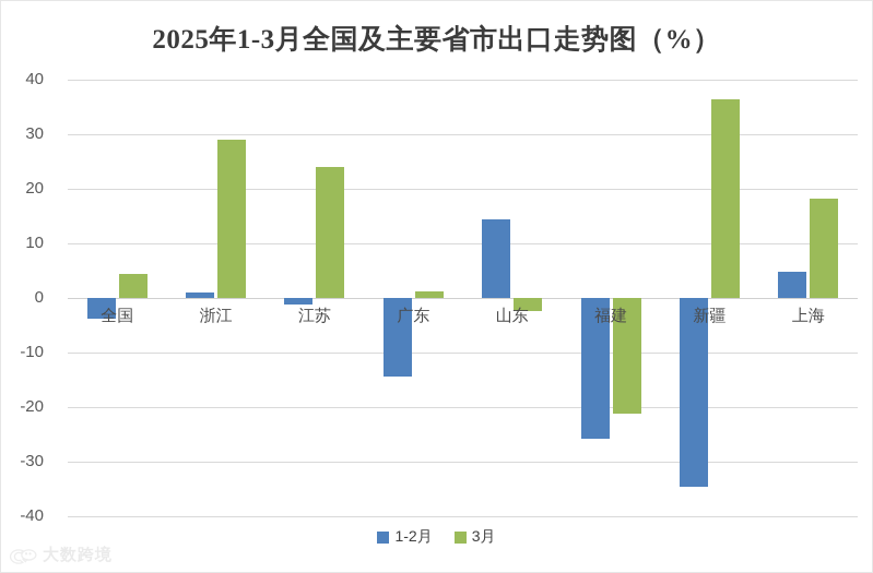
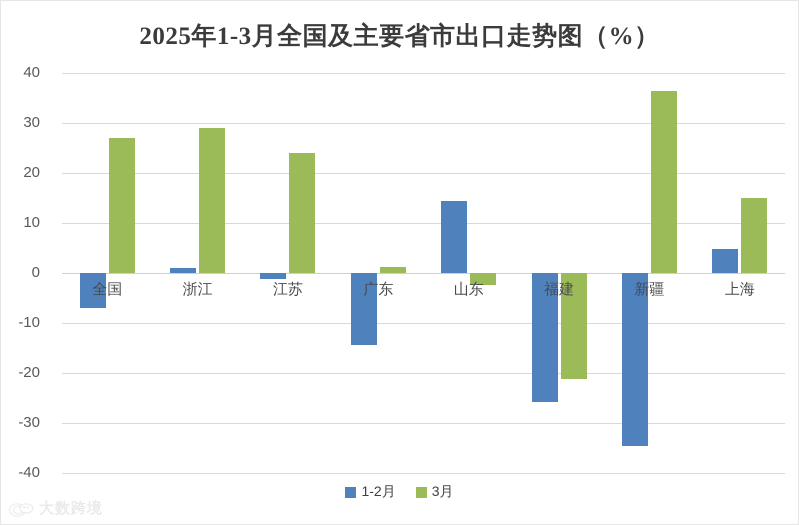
1-2月/全国: -4 -> -7
3月/全国: 4 -> 27
3月/上海: 18 -> 15
